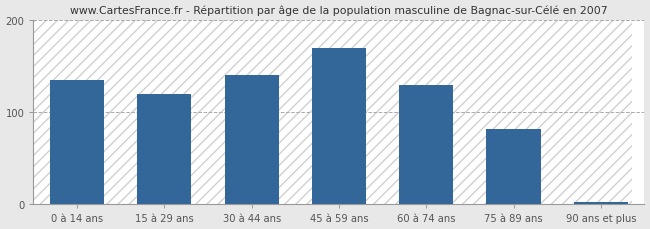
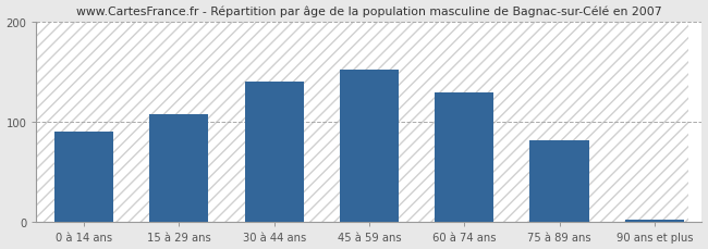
0 à 14 ans: 135 -> 90
15 à 29 ans: 120 -> 108
45 à 59 ans: 170 -> 152
